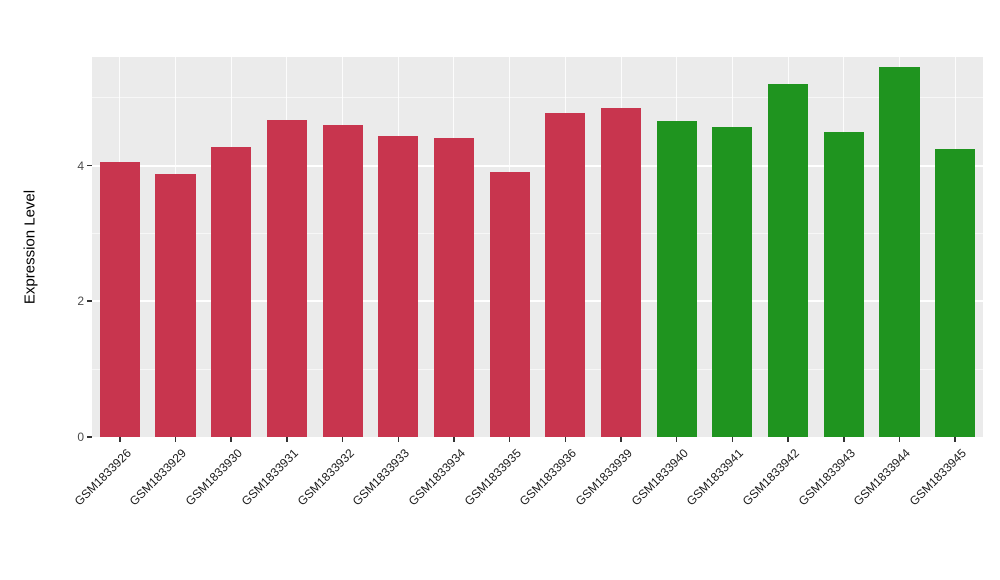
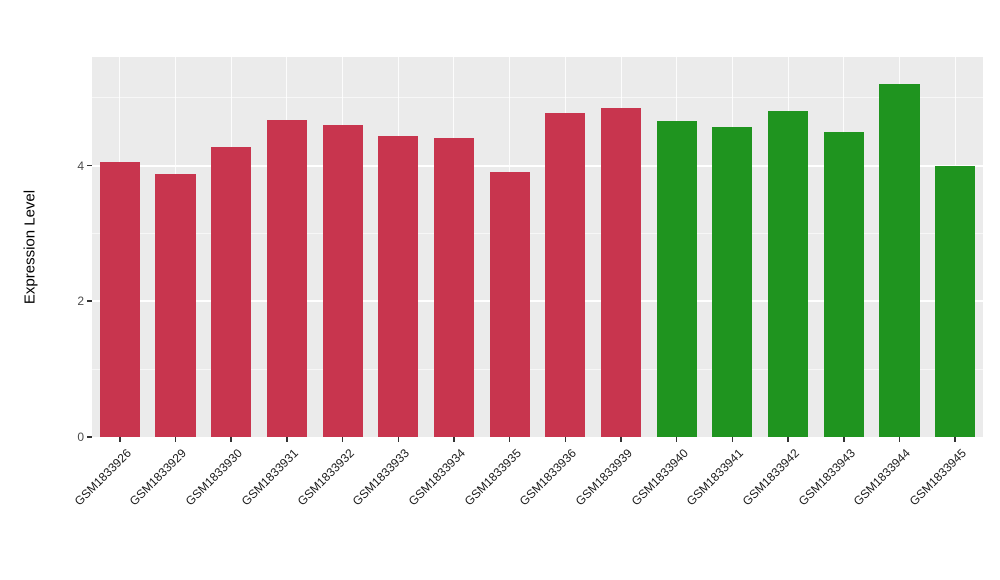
GSM1833942: 5.2 -> 4.8
GSM1833944: 5.5 -> 5.2
GSM1833945: 4.2 -> 4.0
